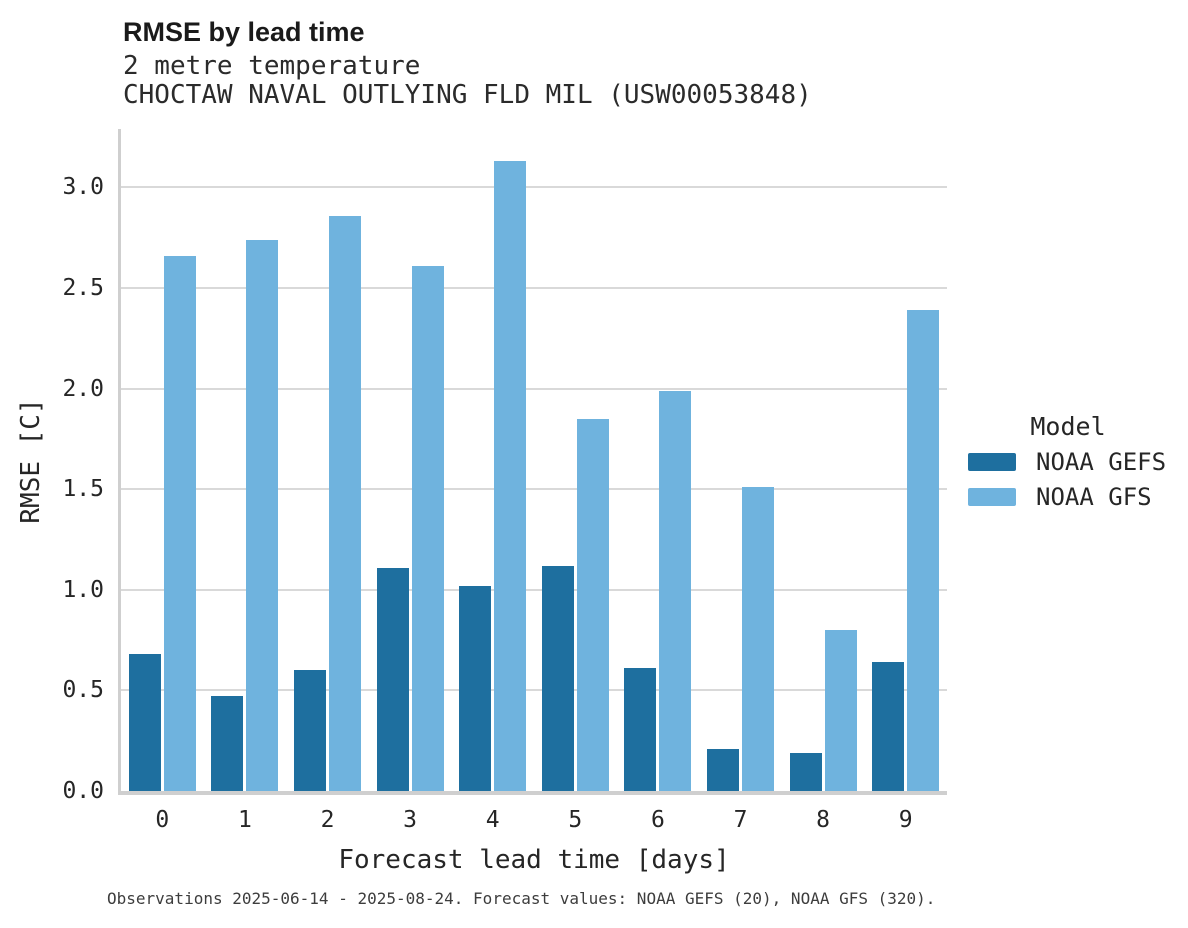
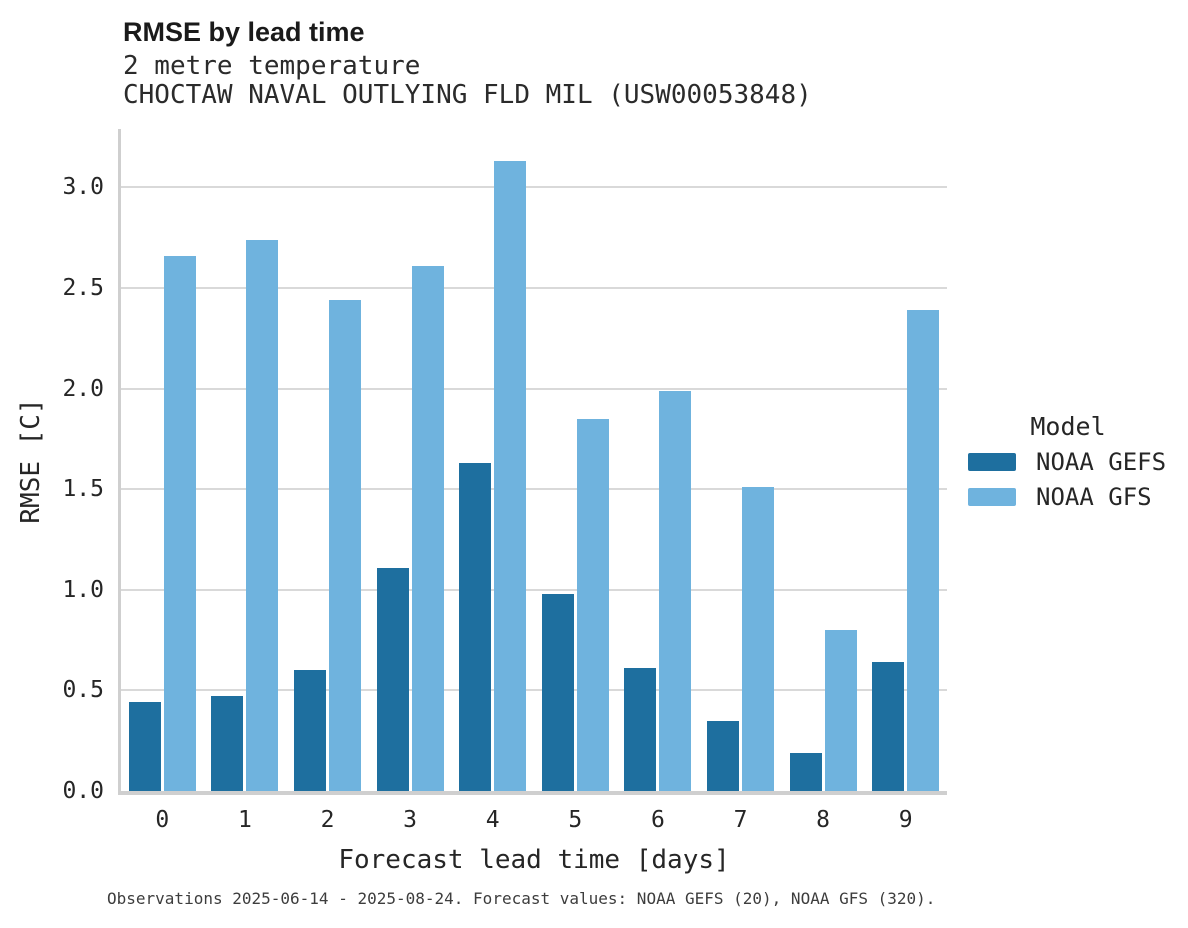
NOAA GEFS/0: 0.68 -> 0.44
NOAA GFS/2: 2.86 -> 2.44
NOAA GEFS/4: 1.02 -> 1.63
NOAA GEFS/5: 1.12 -> 0.98
NOAA GEFS/7: 0.21 -> 0.35
